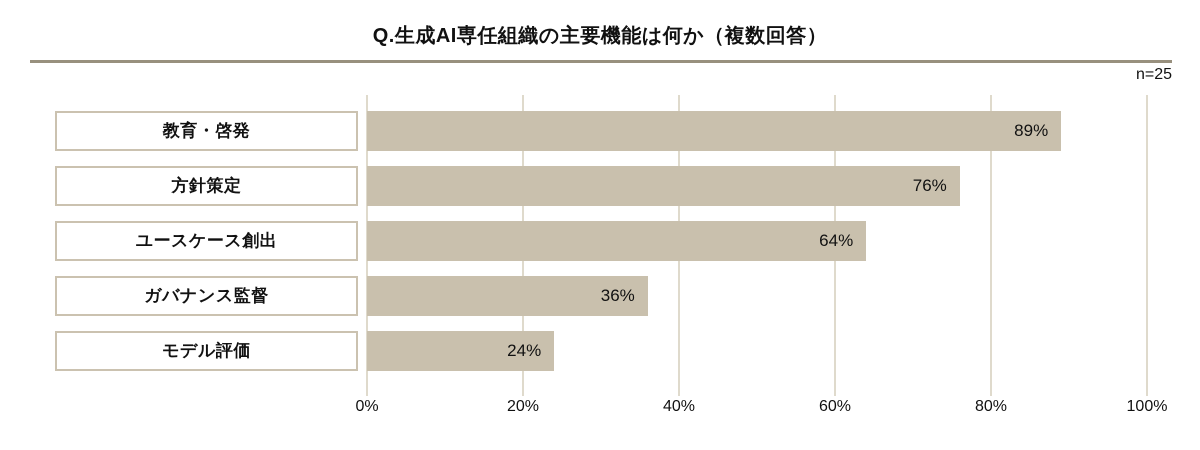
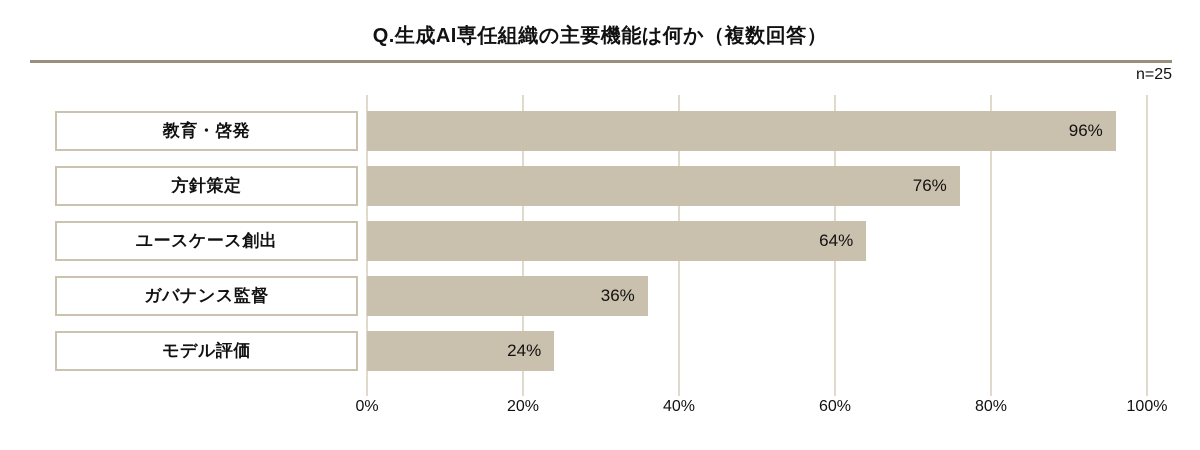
教育・啓発: 89% -> 96%
